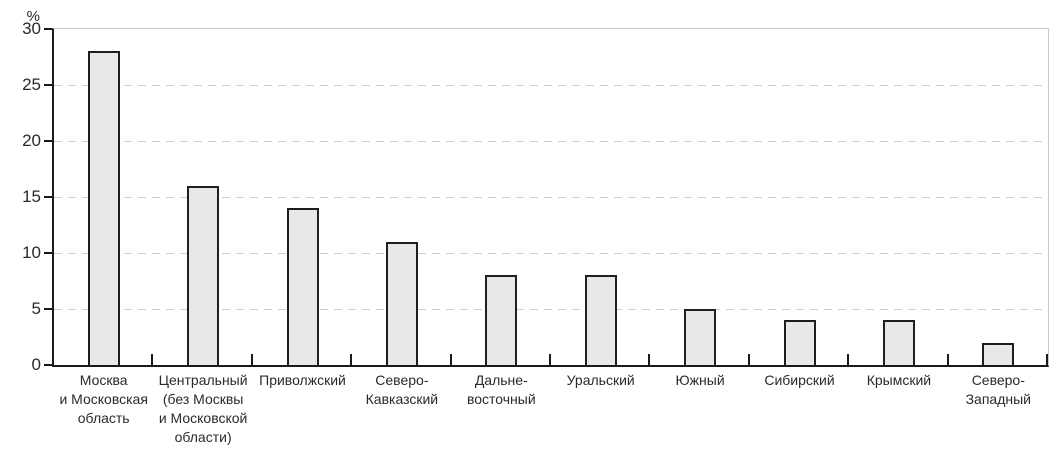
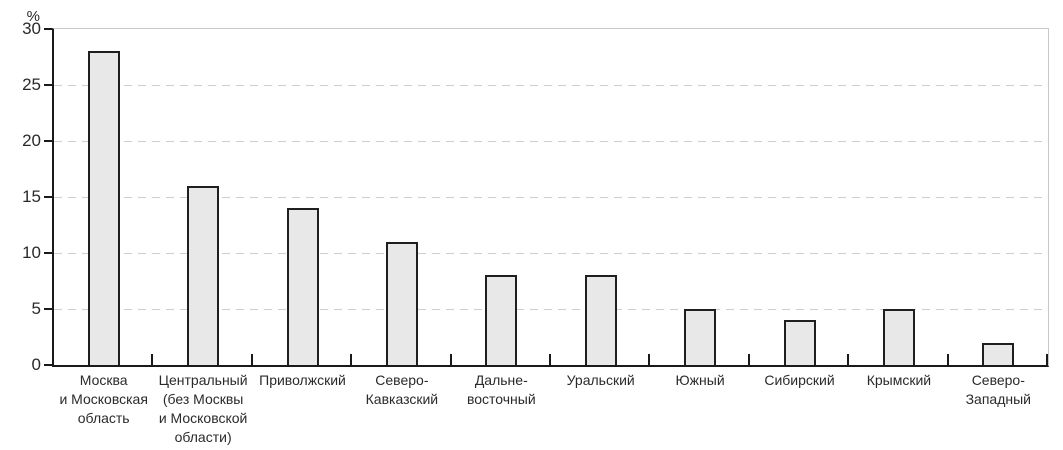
Крымский: 4 -> 5
